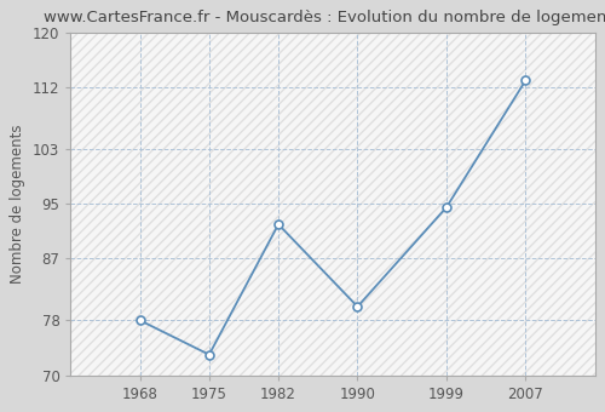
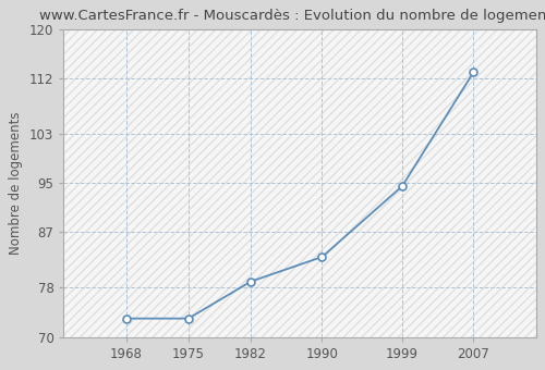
1968: 78.0 -> 73.0
1982: 92.0 -> 79.0
1990: 80.0 -> 83.0
